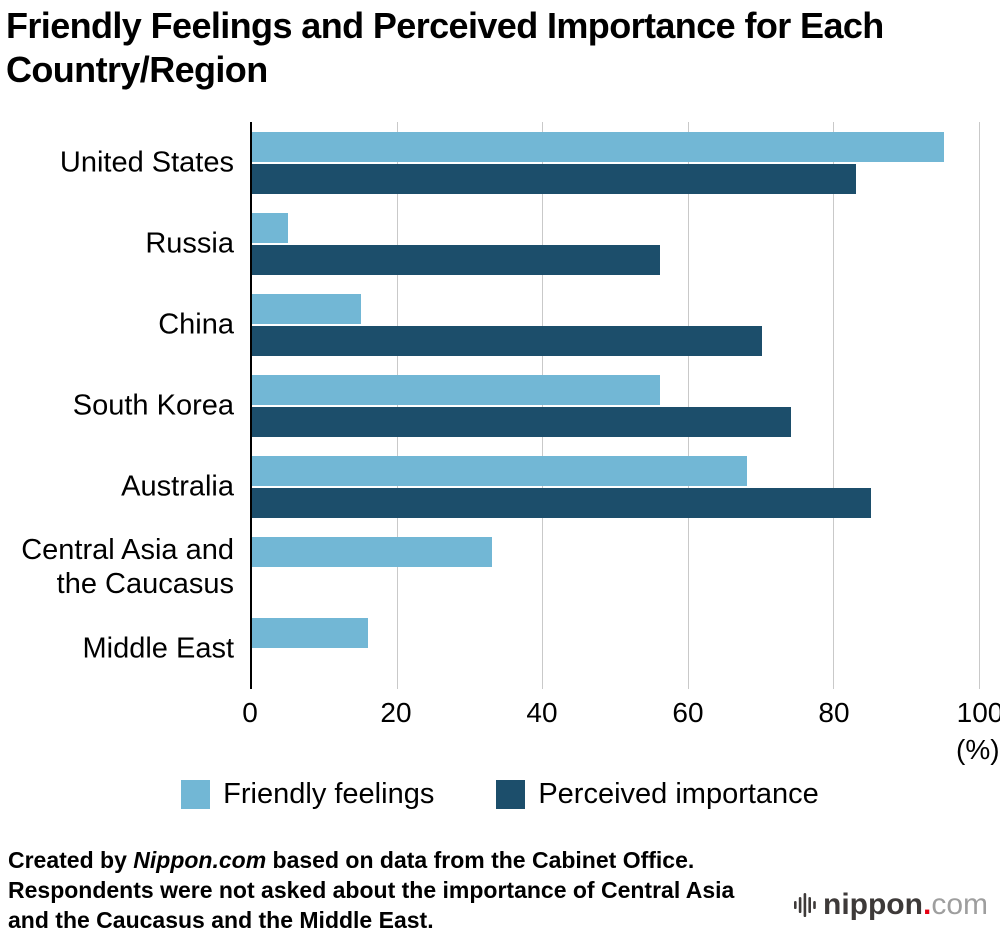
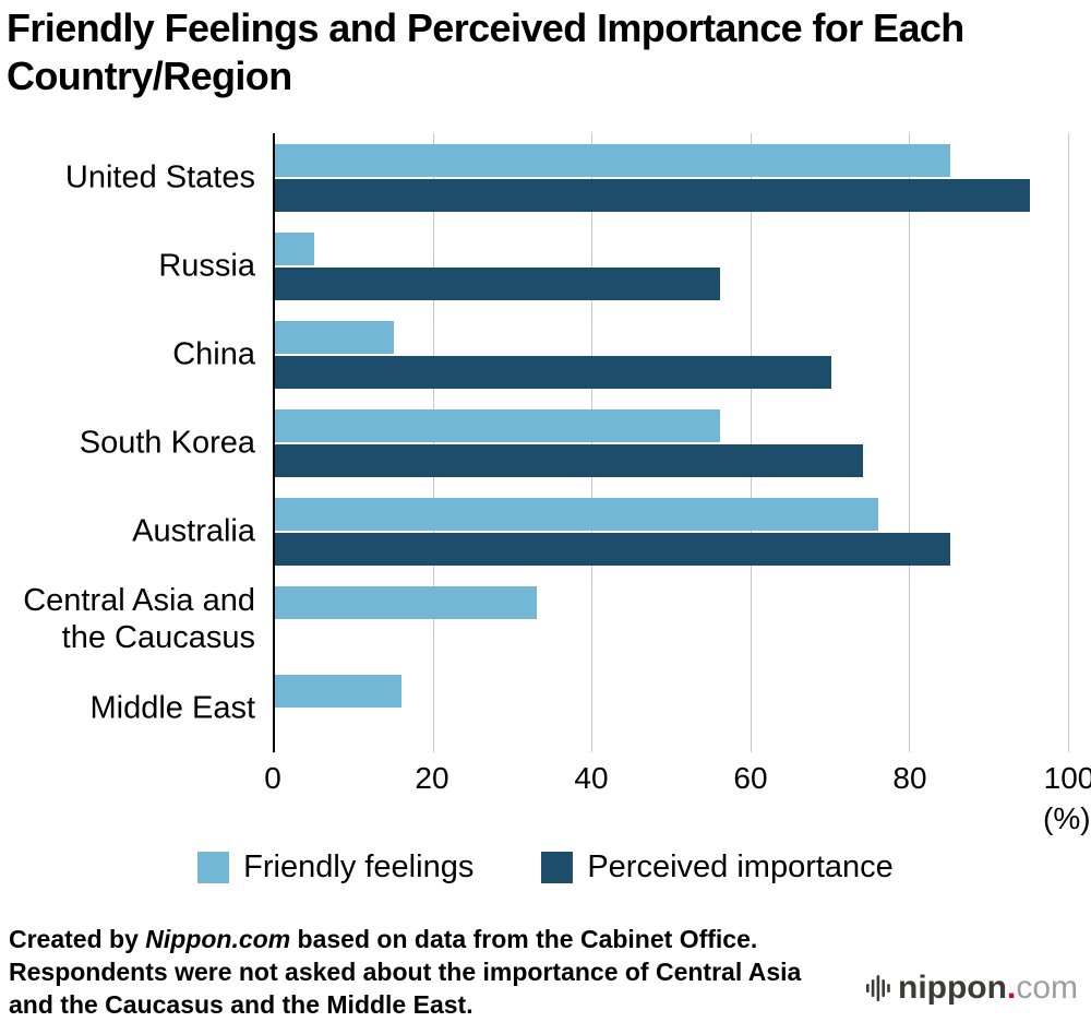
Friendly feelings/United States: 95 -> 85
Perceived importance/United States: 83 -> 95
Friendly feelings/Australia: 68 -> 76
